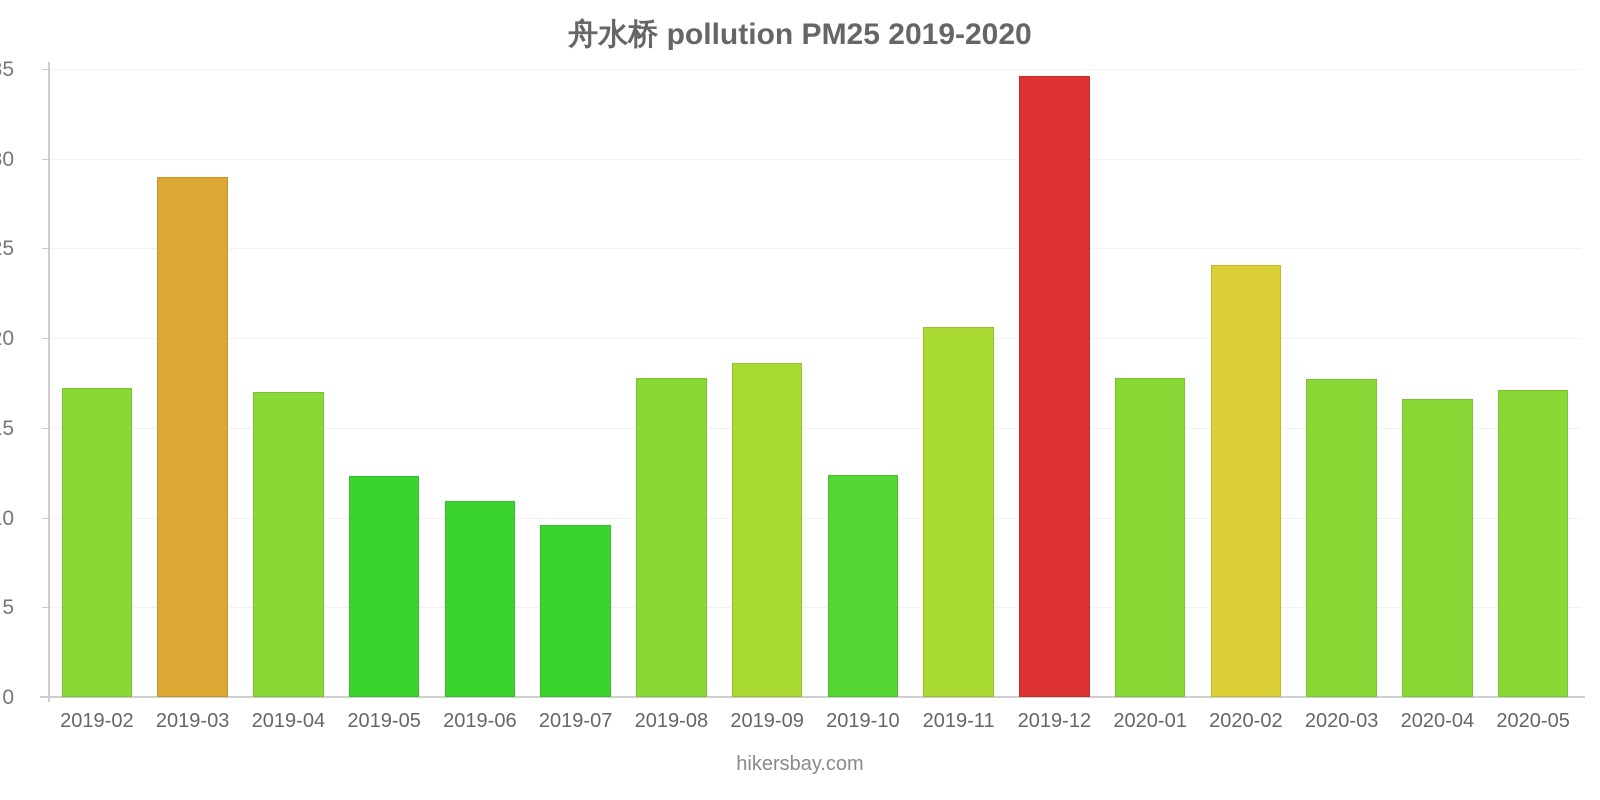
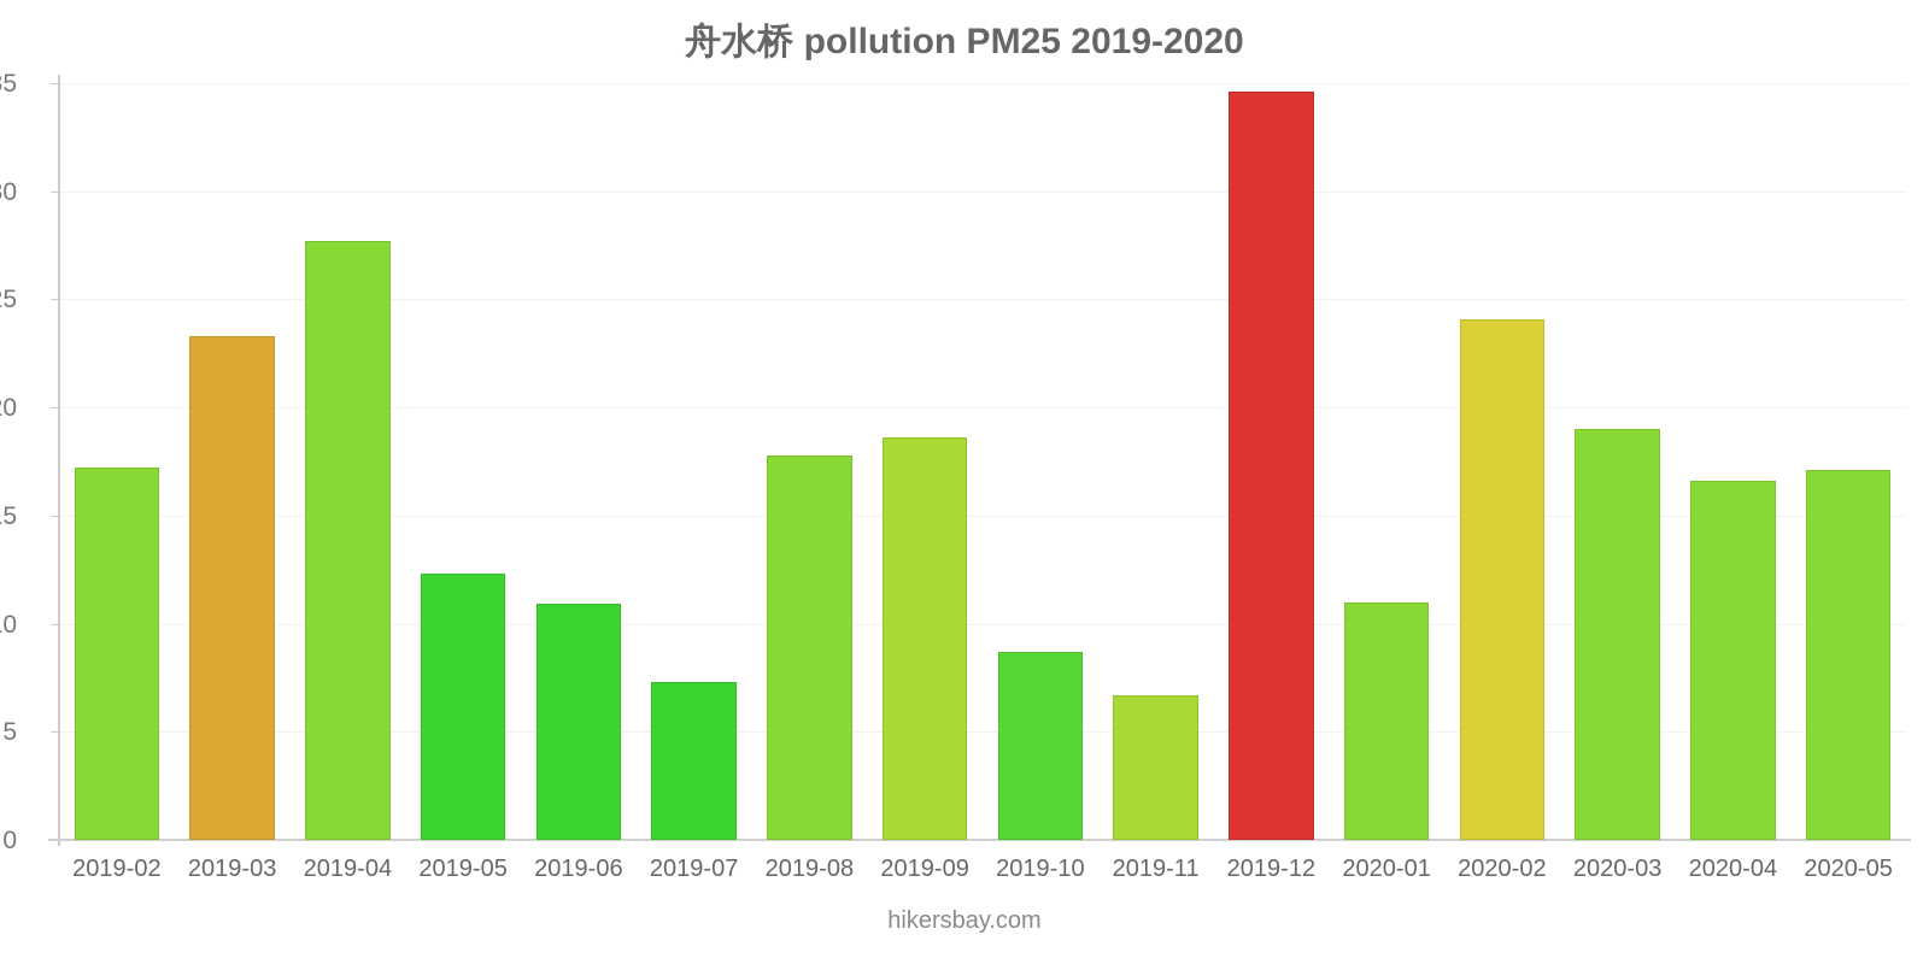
2019-03: 29.0 -> 23.3
2019-04: 17.0 -> 27.7
2019-07: 9.6 -> 7.3
2019-10: 12.4 -> 8.7
2019-11: 20.6 -> 6.7
2020-01: 17.8 -> 11.0
2020-03: 17.7 -> 19.0
